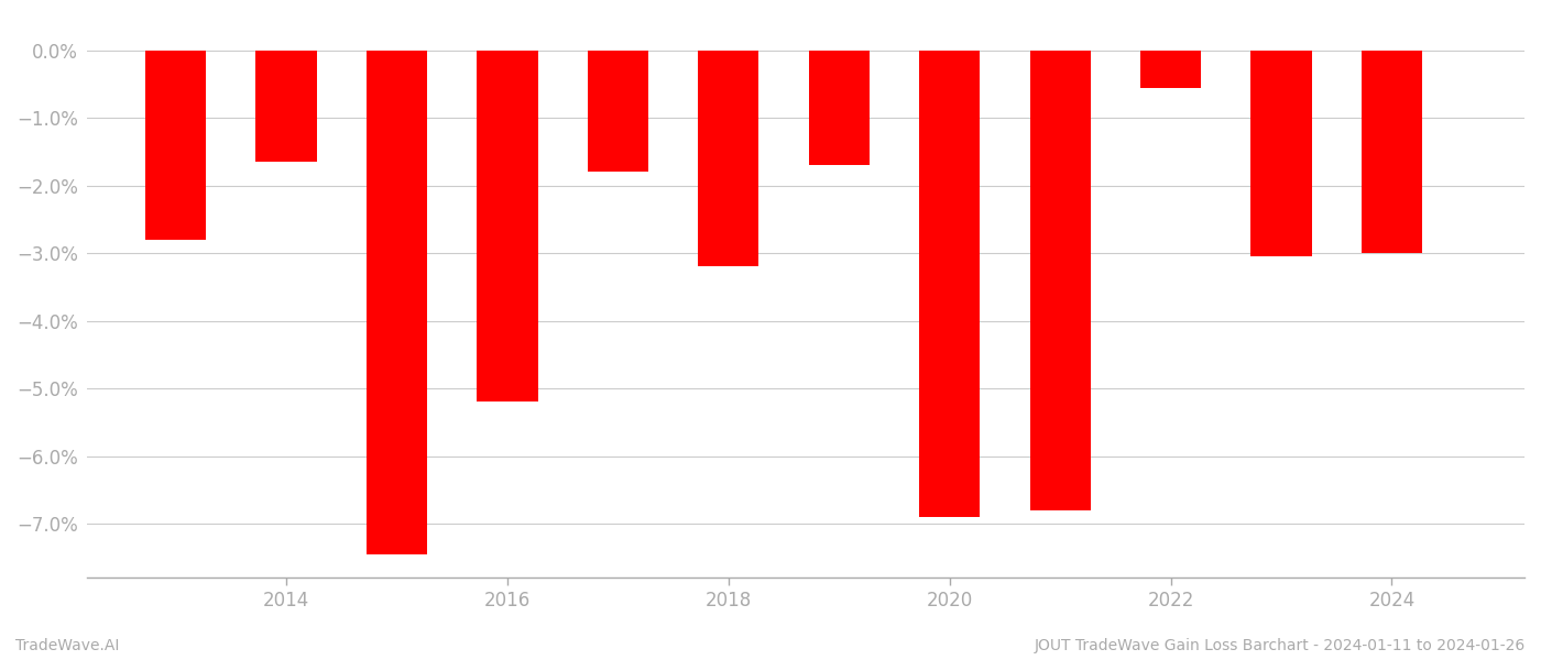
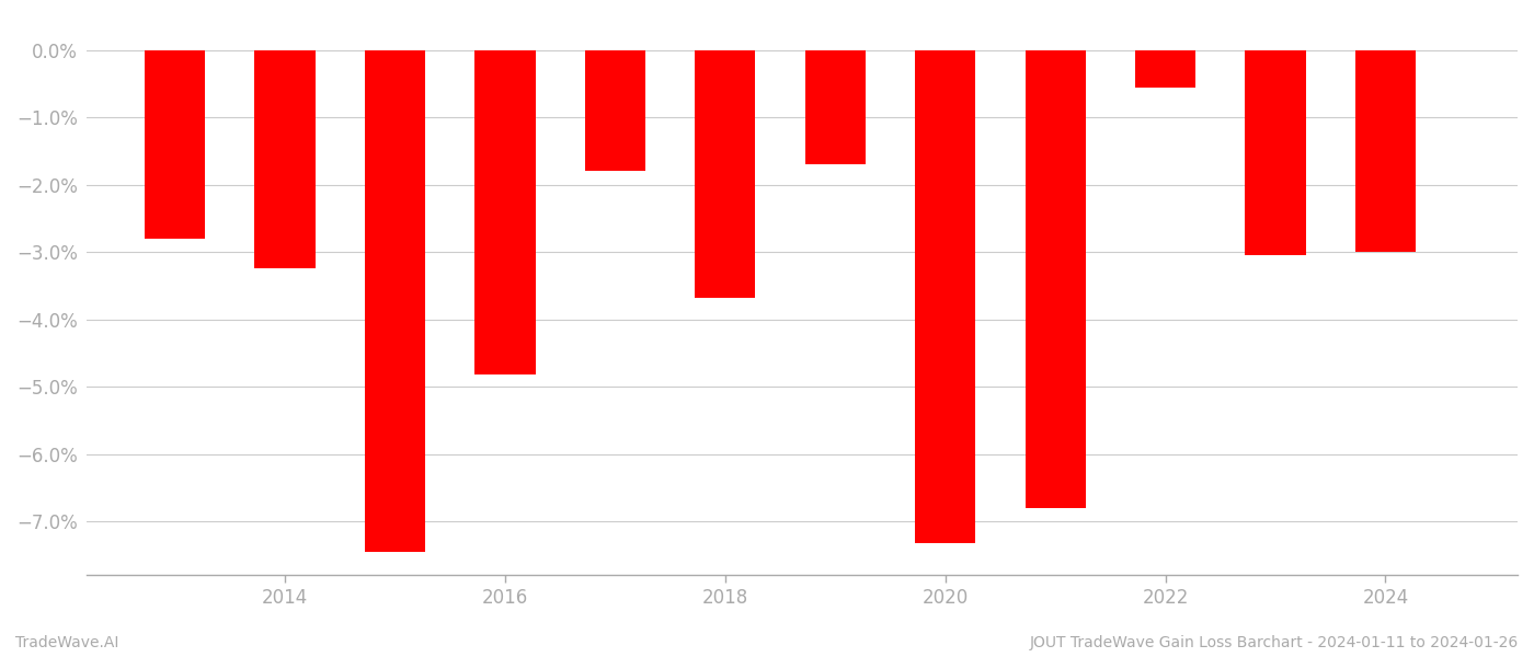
2014: -1.65% -> -3.24%
2016: -5.20% -> -4.82%
2018: -3.20% -> -3.68%
2020: -6.90% -> -7.32%
